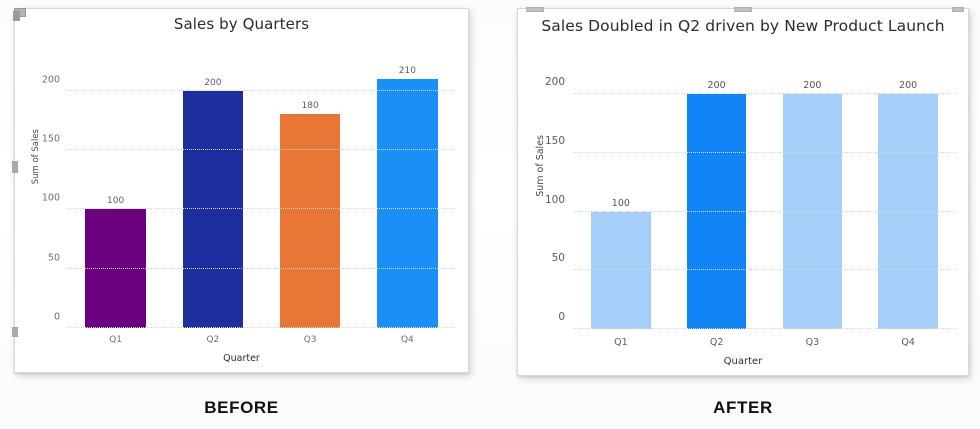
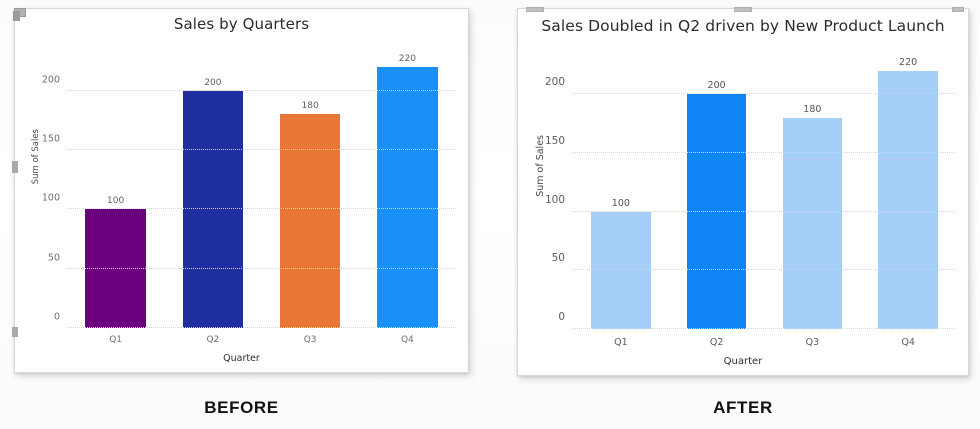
Sales by Quarters/Q4: 210 -> 220
Sales Doubled in Q2 driven by New Product Launch/Q3: 200 -> 180
Sales Doubled in Q2 driven by New Product Launch/Q4: 200 -> 220
